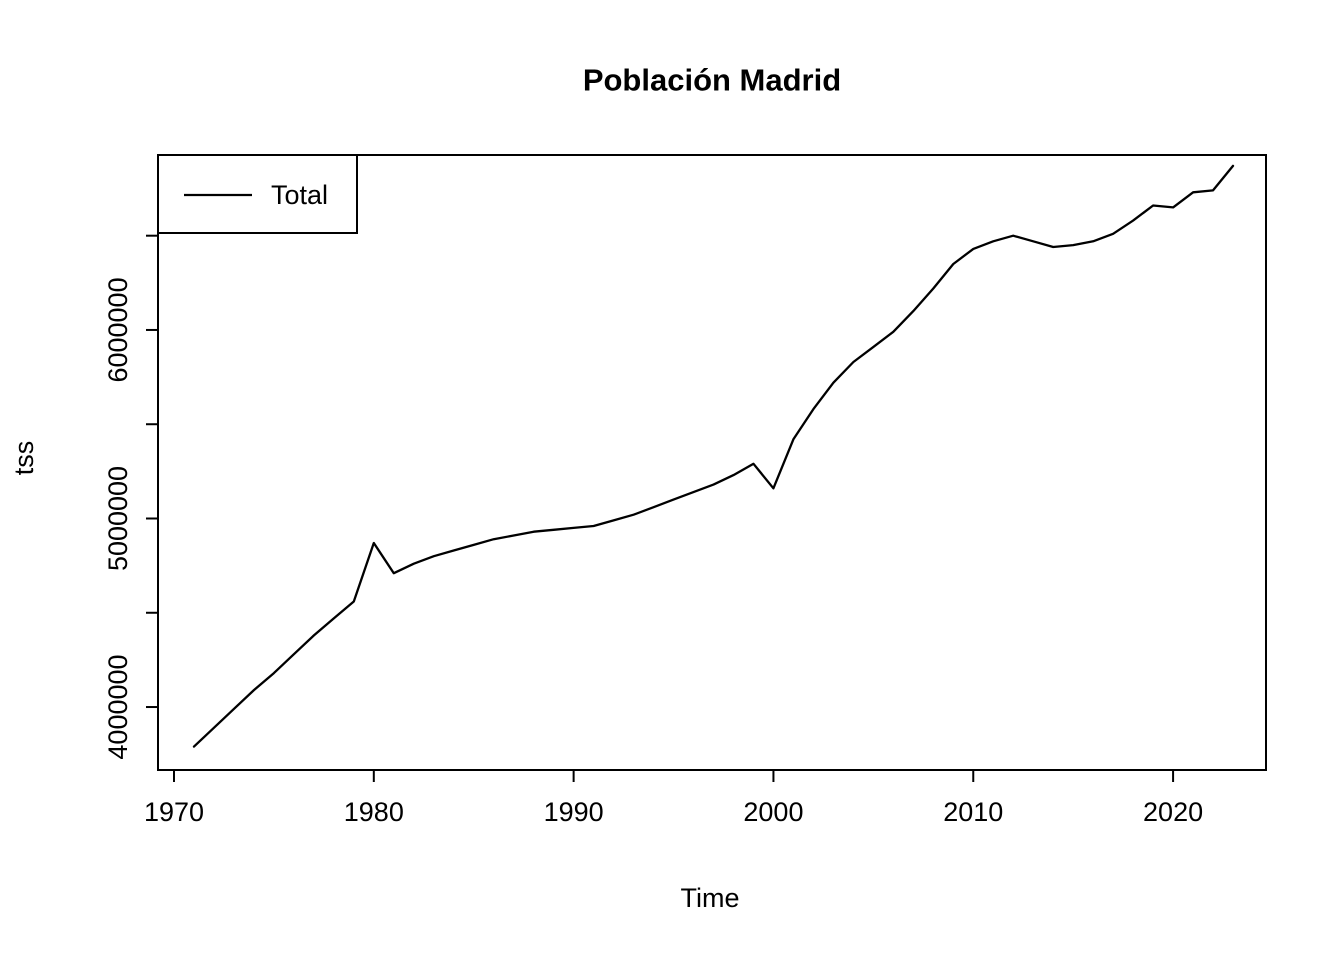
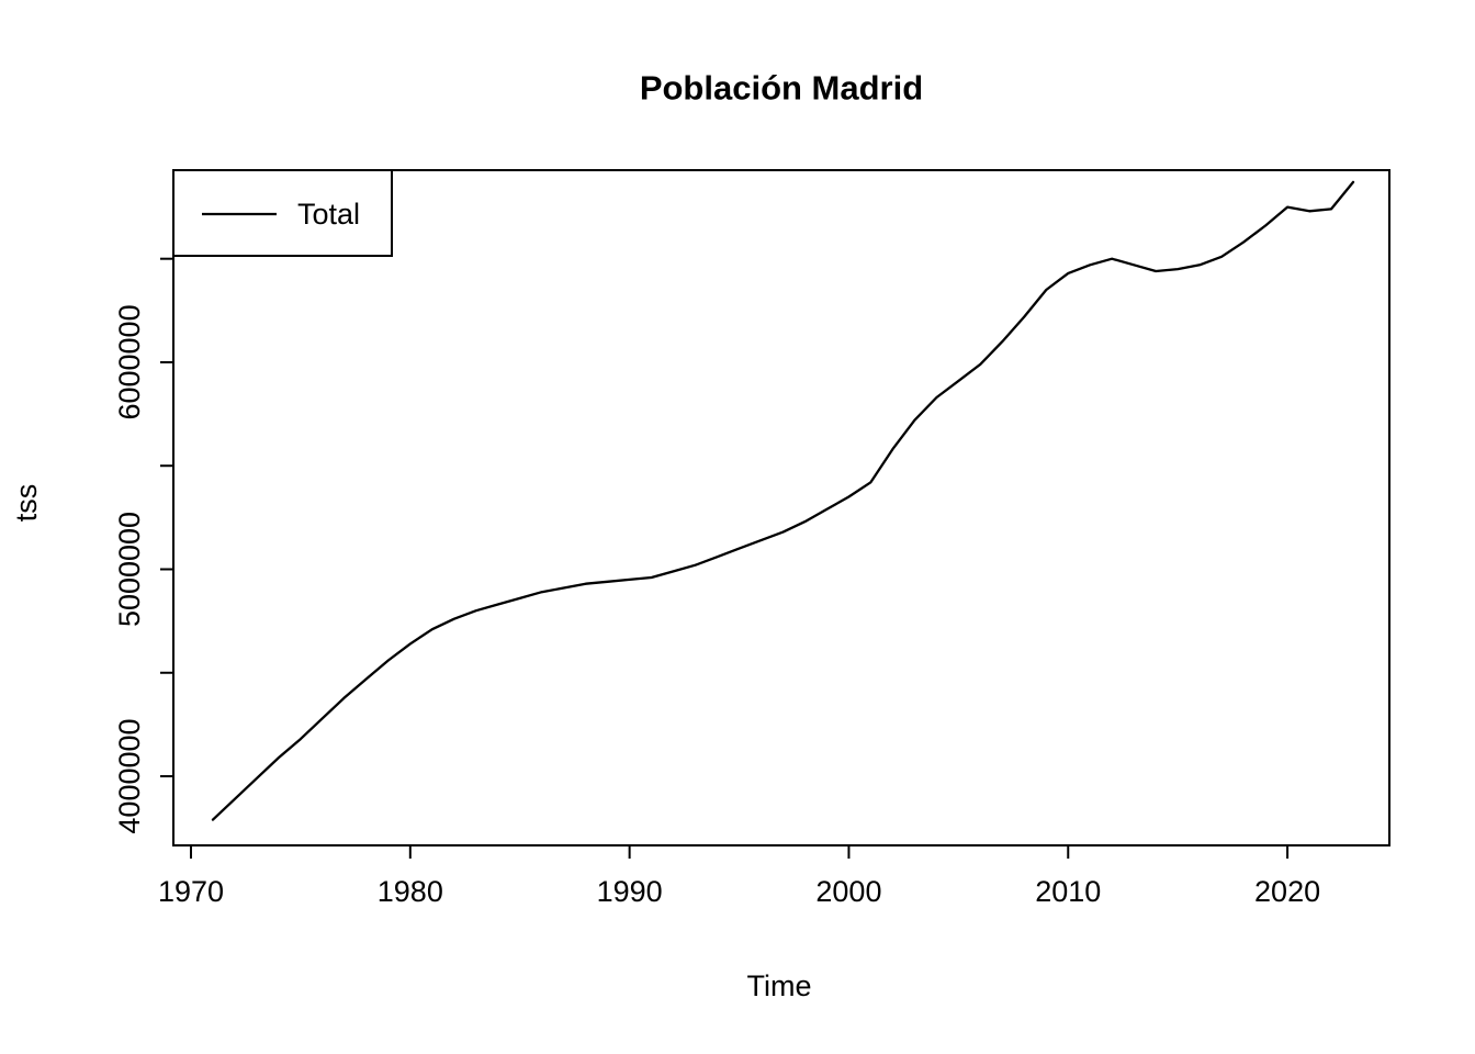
1980: 4870000 -> 4640000
2000: 5160000 -> 5350000
2020: 6650000 -> 6750000
